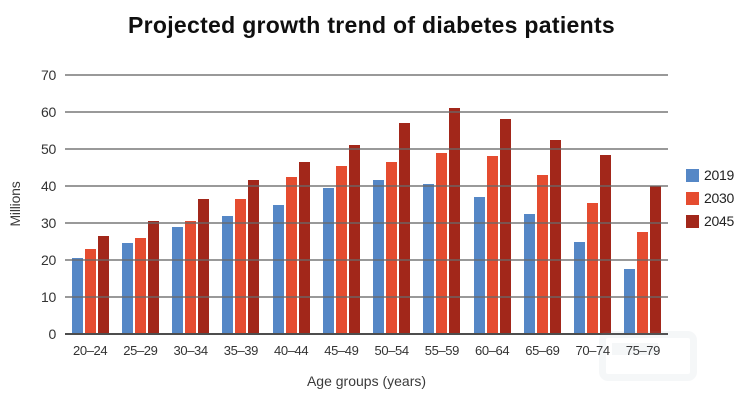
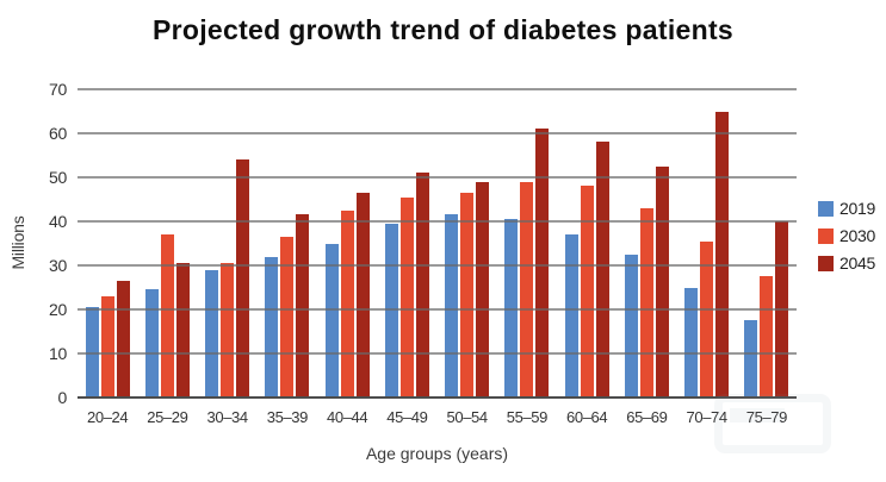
2030/25–29: 26 -> 37
2045/30–34: 36 -> 54
2045/50–54: 57 -> 49
2045/70–74: 48 -> 65
